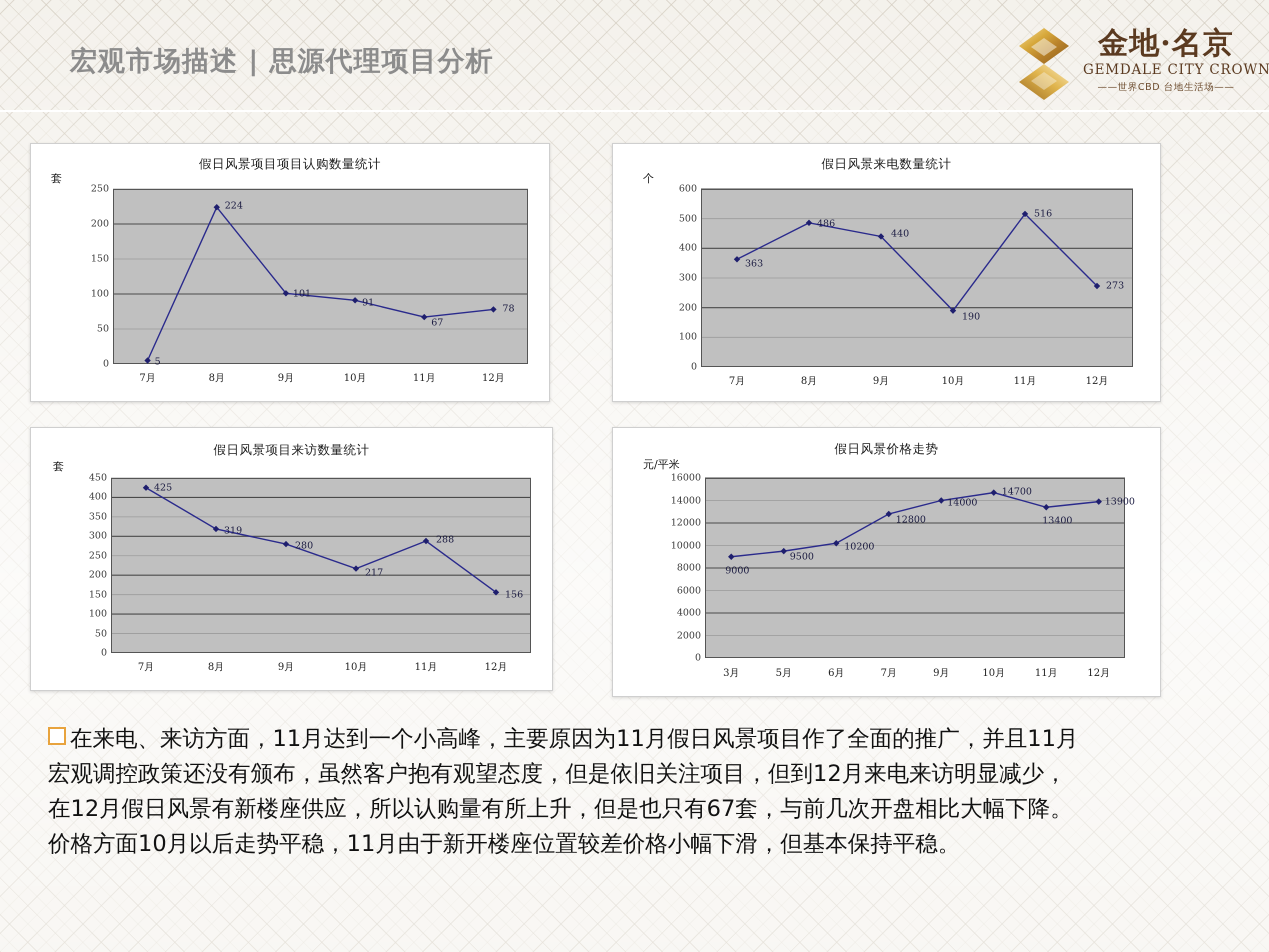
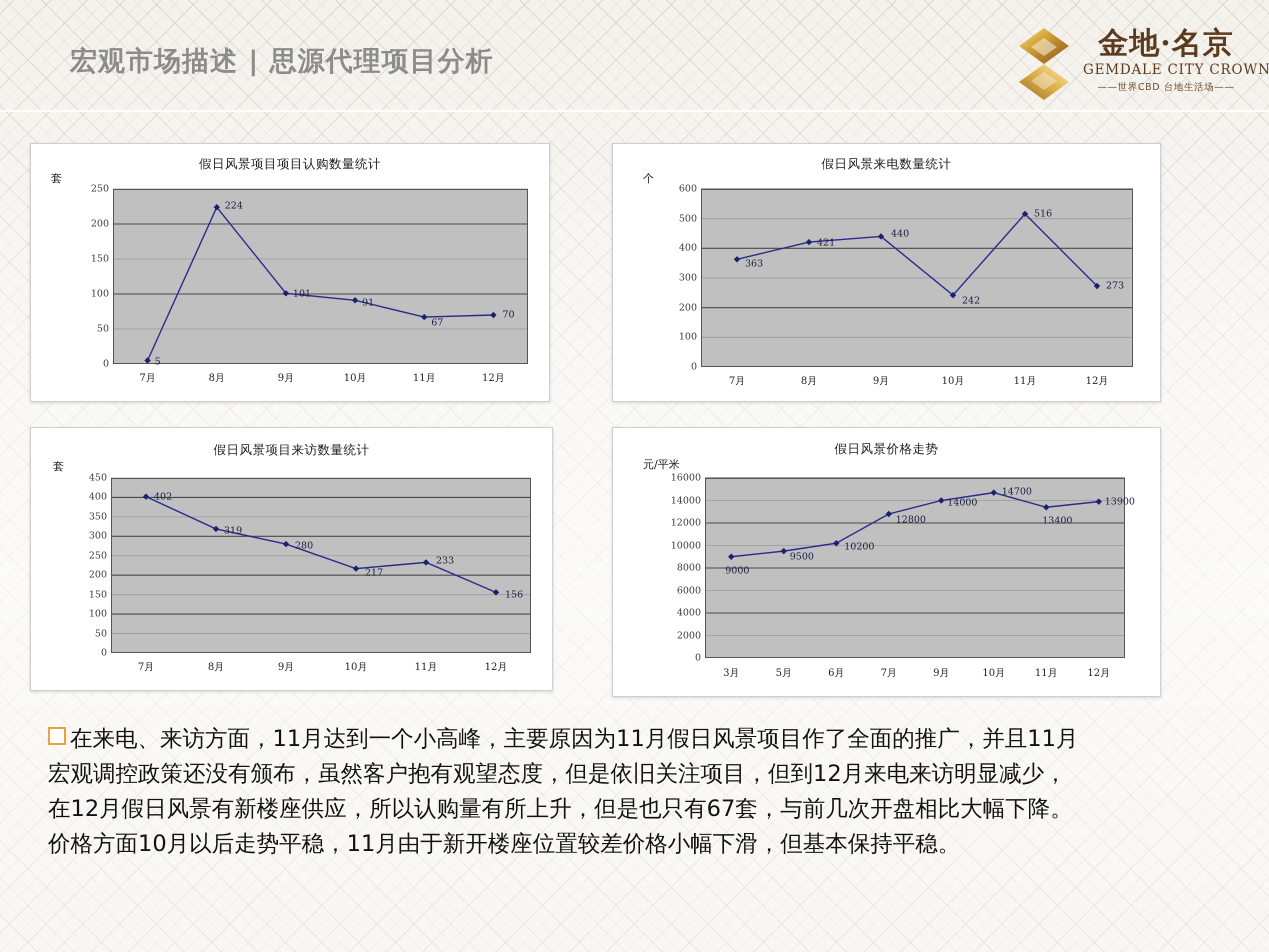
假日风景项目项目认购数量统计/12月: 78 -> 70
假日风景来电数量统计/8月: 486 -> 421
假日风景来电数量统计/10月: 190 -> 242
假日风景项目来访数量统计/7月: 425 -> 402
假日风景项目来访数量统计/11月: 288 -> 233
